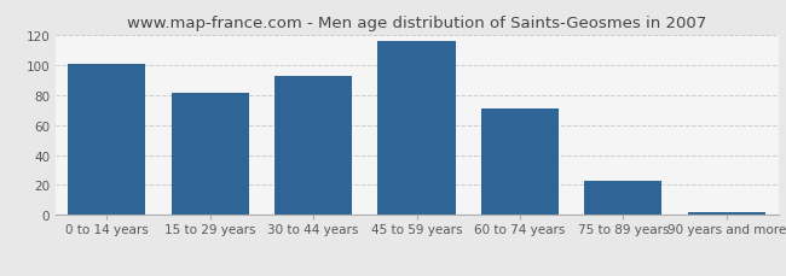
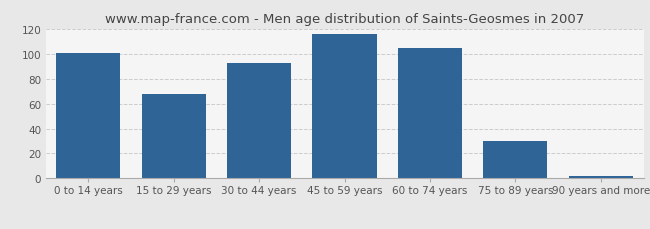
15 to 29 years: 81 -> 68
60 to 74 years: 71 -> 105
75 to 89 years: 23 -> 30
